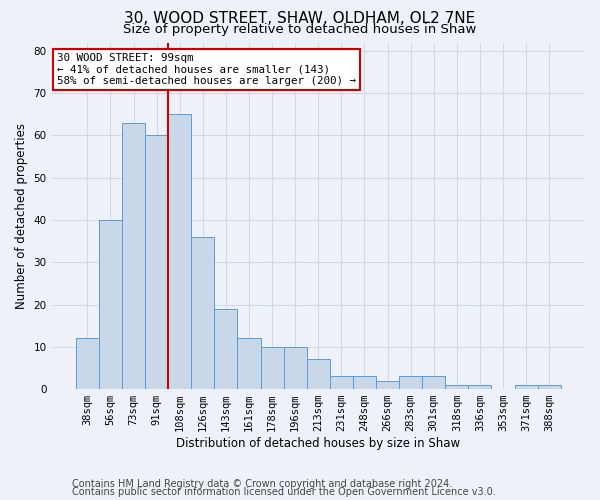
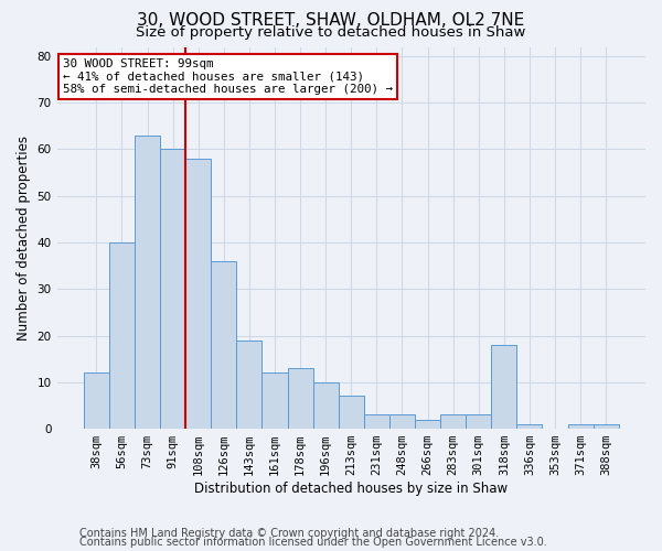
108sqm: 65 -> 58
178sqm: 10 -> 13
318sqm: 1 -> 18
